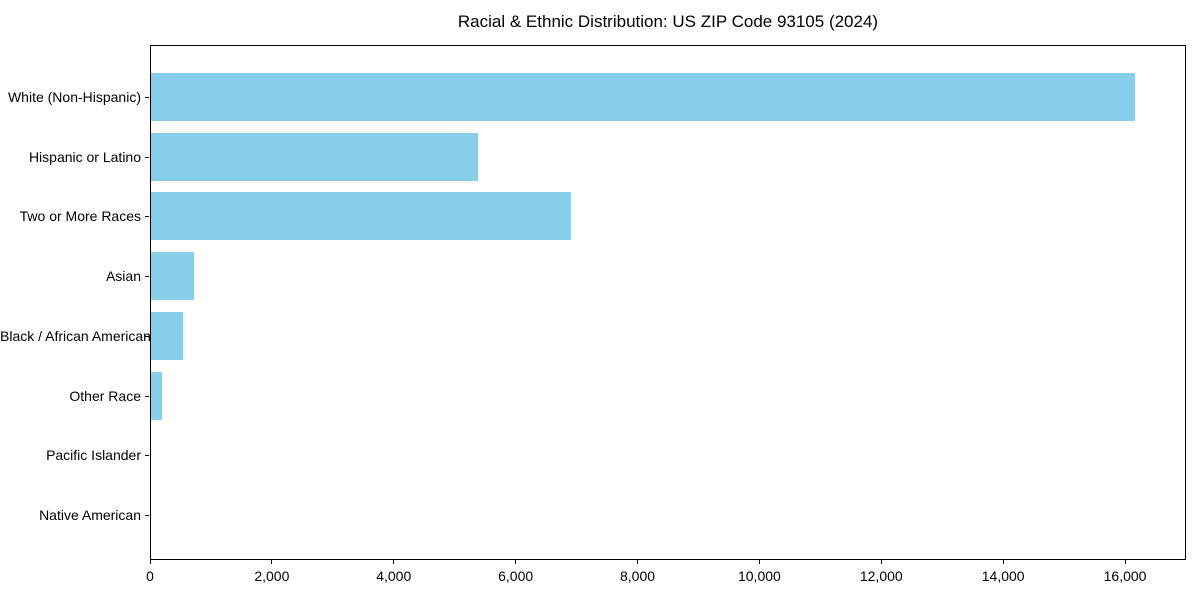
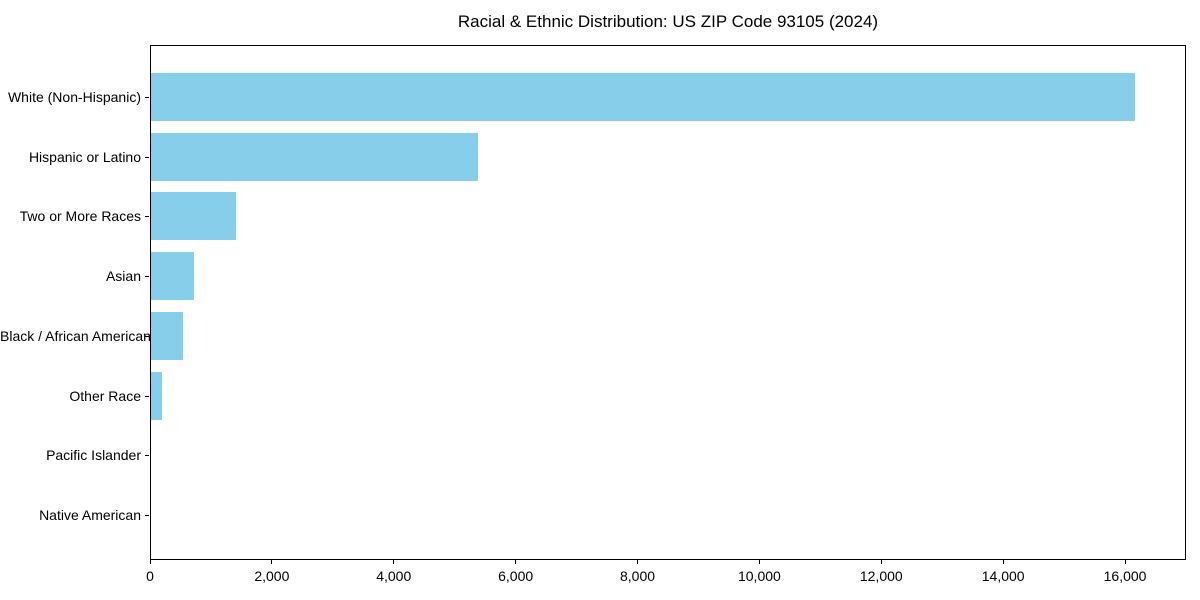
Two or More Races: 6900 -> 1400
